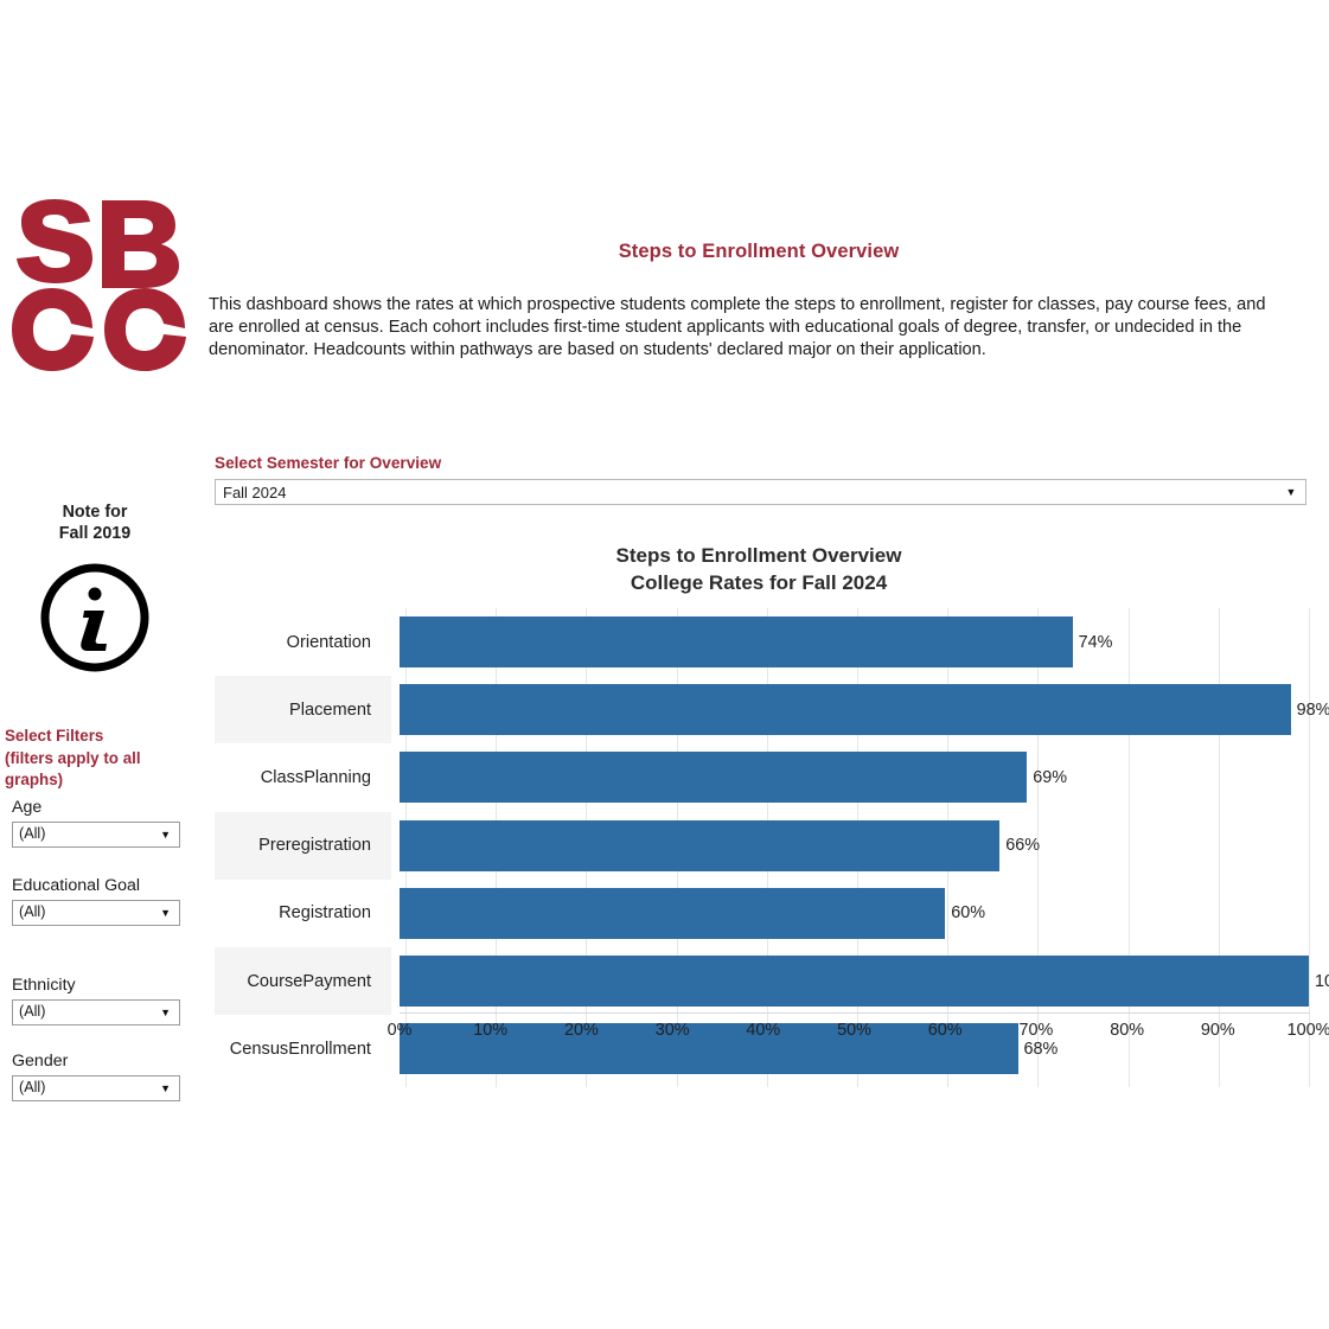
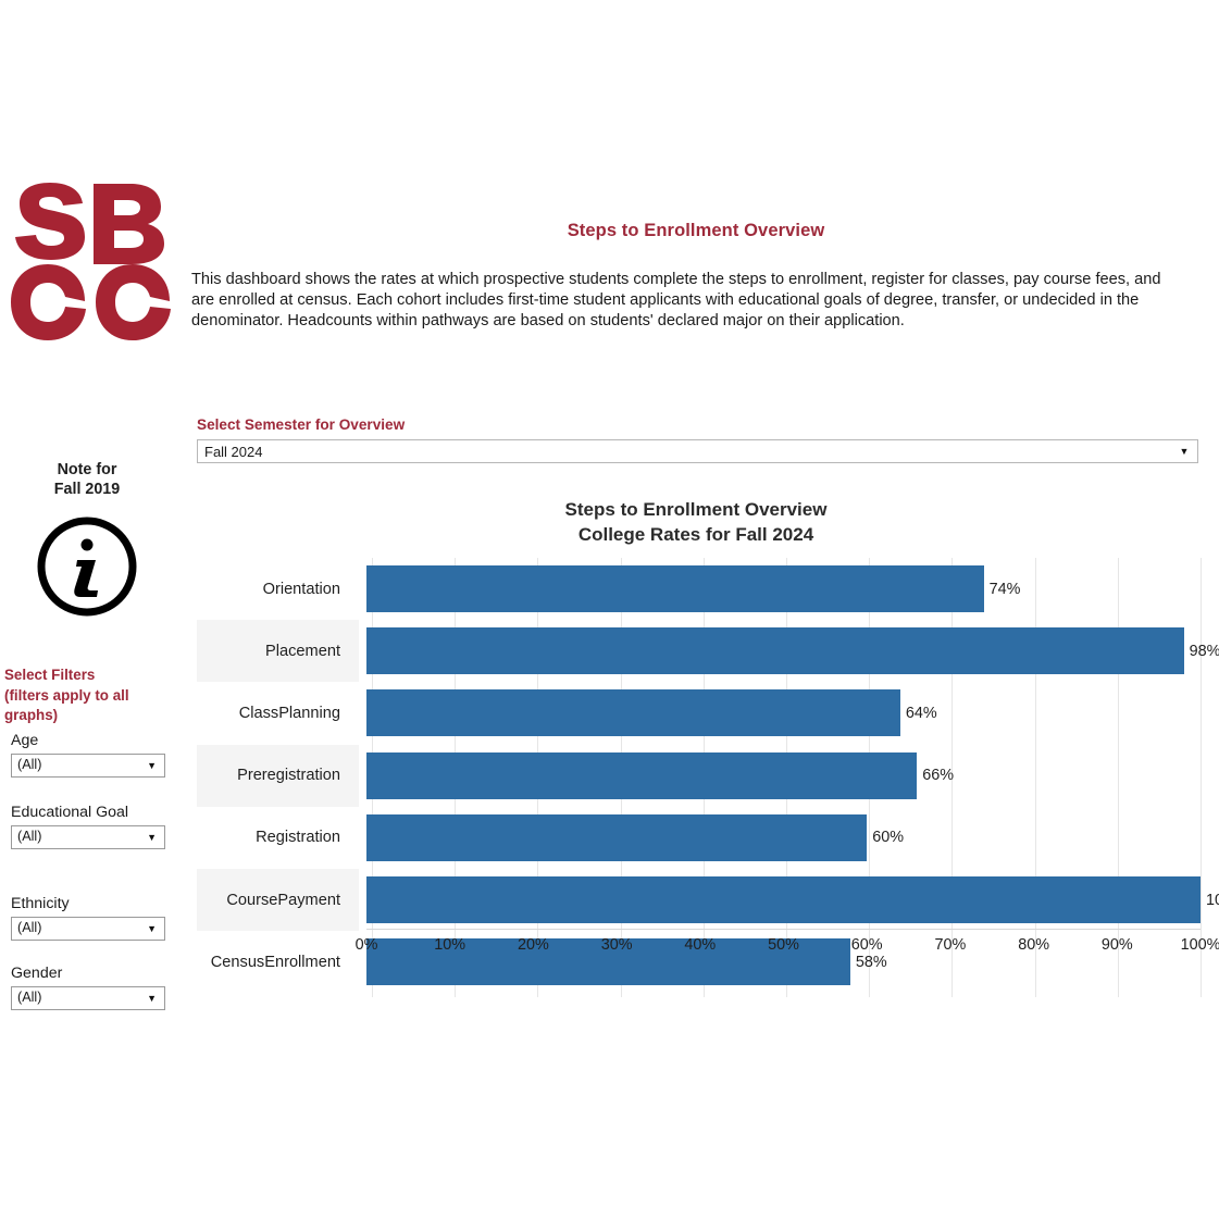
ClassPlanning: 69% -> 64%
CensusEnrollment: 68% -> 58%
